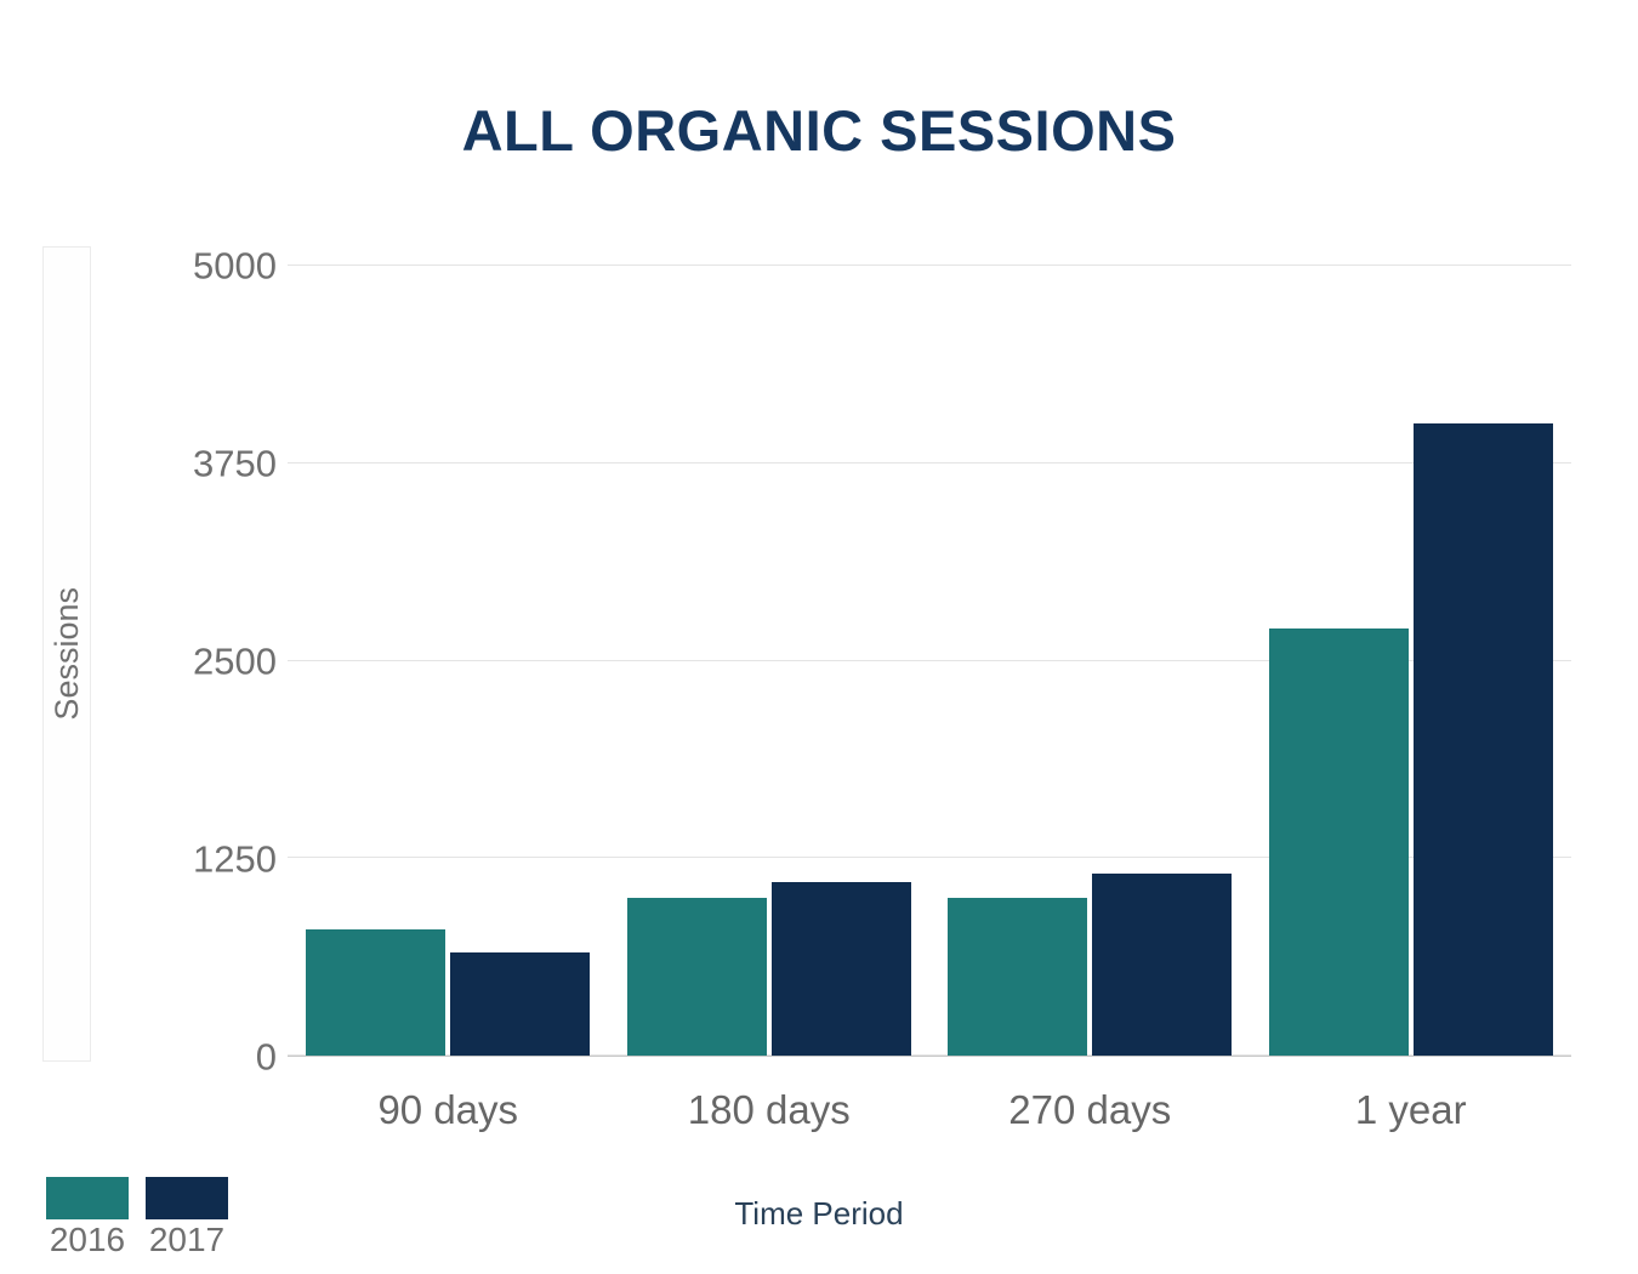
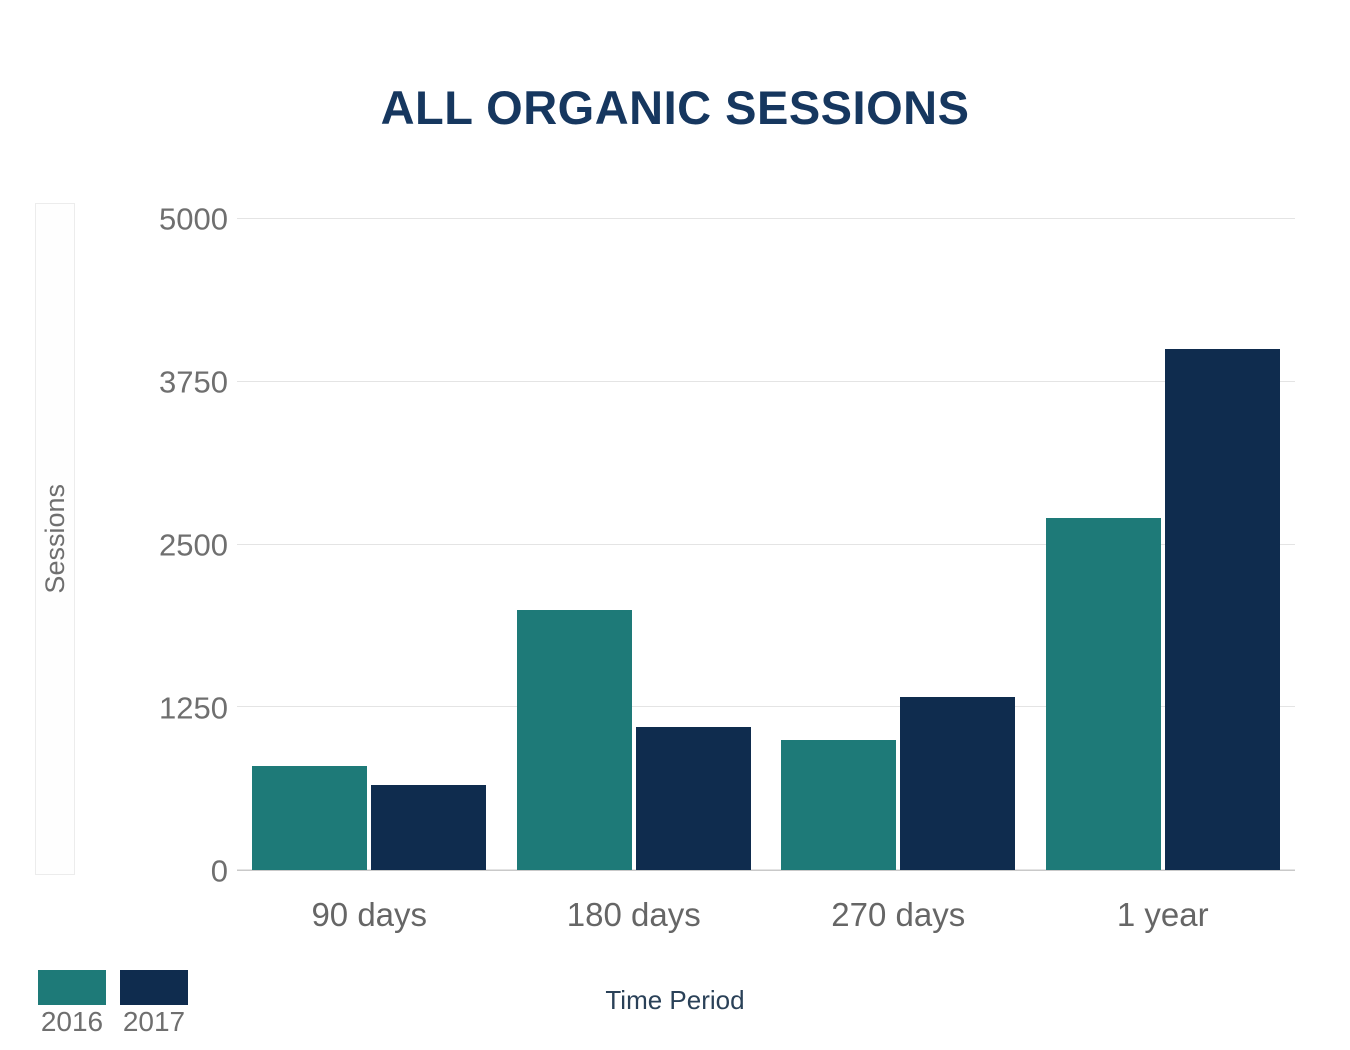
2016/180 days: 1000 -> 2000
2017/270 days: 1150 -> 1330
